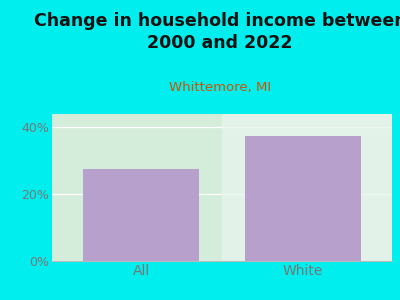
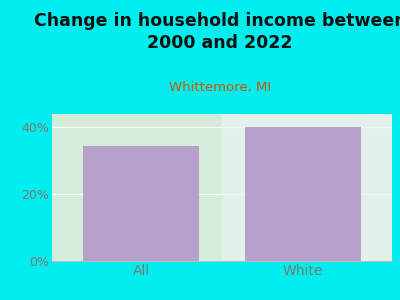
All: 27.5% -> 34.5%
White: 37.5% -> 40.0%
